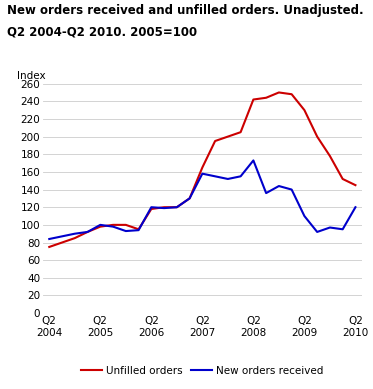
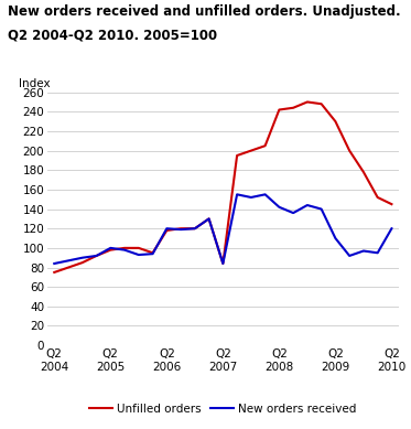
Unfilled orders/Q2 2007: 165 -> 84
New orders received/Q2 2007: 158 -> 84
New orders received/Q2 2008: 173 -> 142
